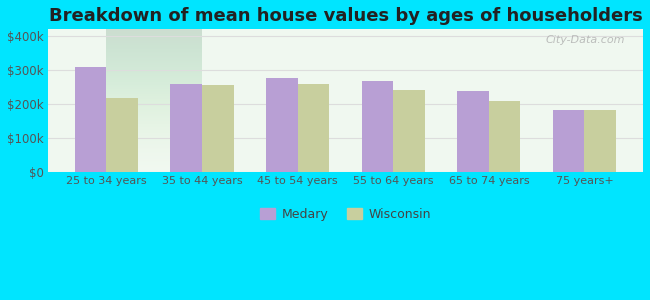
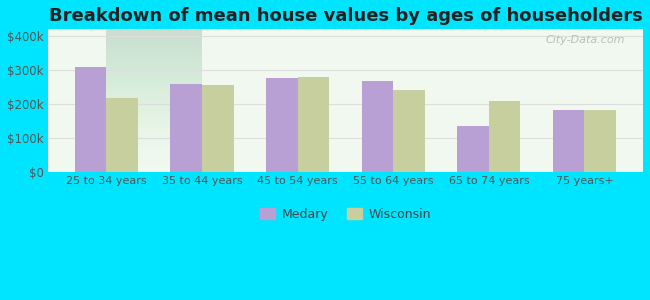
Wisconsin/45 to 54 years: $258k -> $280k
Medary/65 to 74 years: $240k -> $135k
